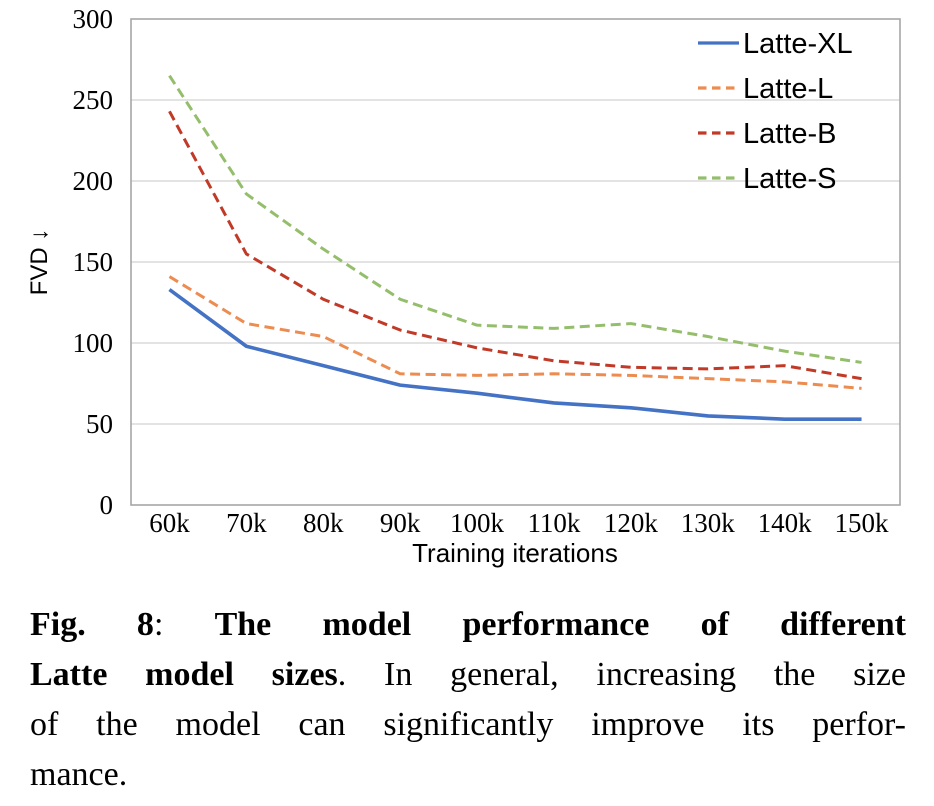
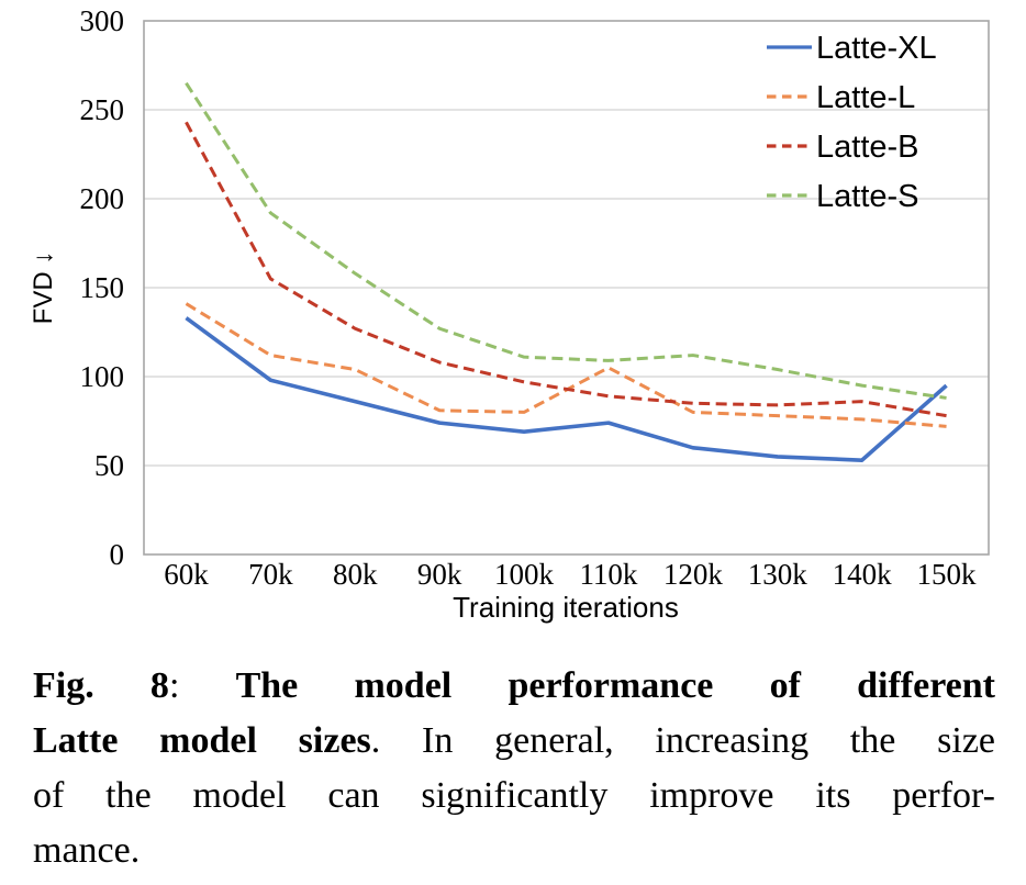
Latte-XL/110k: 63 -> 74
Latte-L/110k: 81 -> 105
Latte-XL/150k: 53 -> 95
